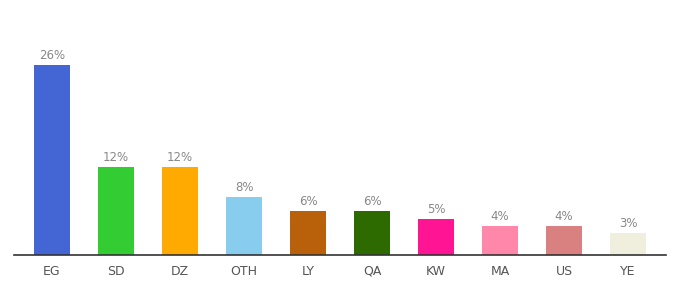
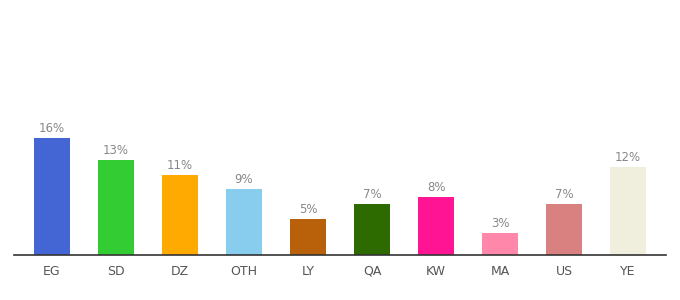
EG: 26% -> 16%
SD: 12% -> 13%
DZ: 12% -> 11%
OTH: 8% -> 9%
LY: 6% -> 5%
QA: 6% -> 7%
KW: 5% -> 8%
MA: 4% -> 3%
US: 4% -> 7%
YE: 3% -> 12%
